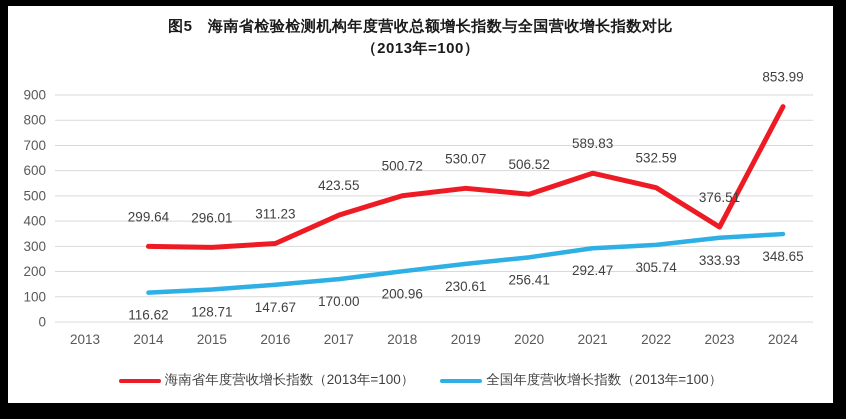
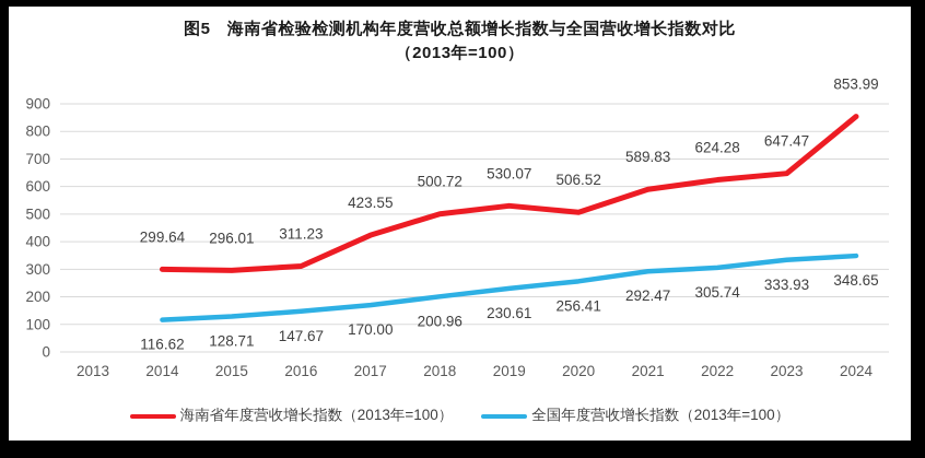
海南省年度营收增长指数（2013年=100）/2022: 532.59 -> 624.28
海南省年度营收增长指数（2013年=100）/2023: 376.51 -> 647.47
